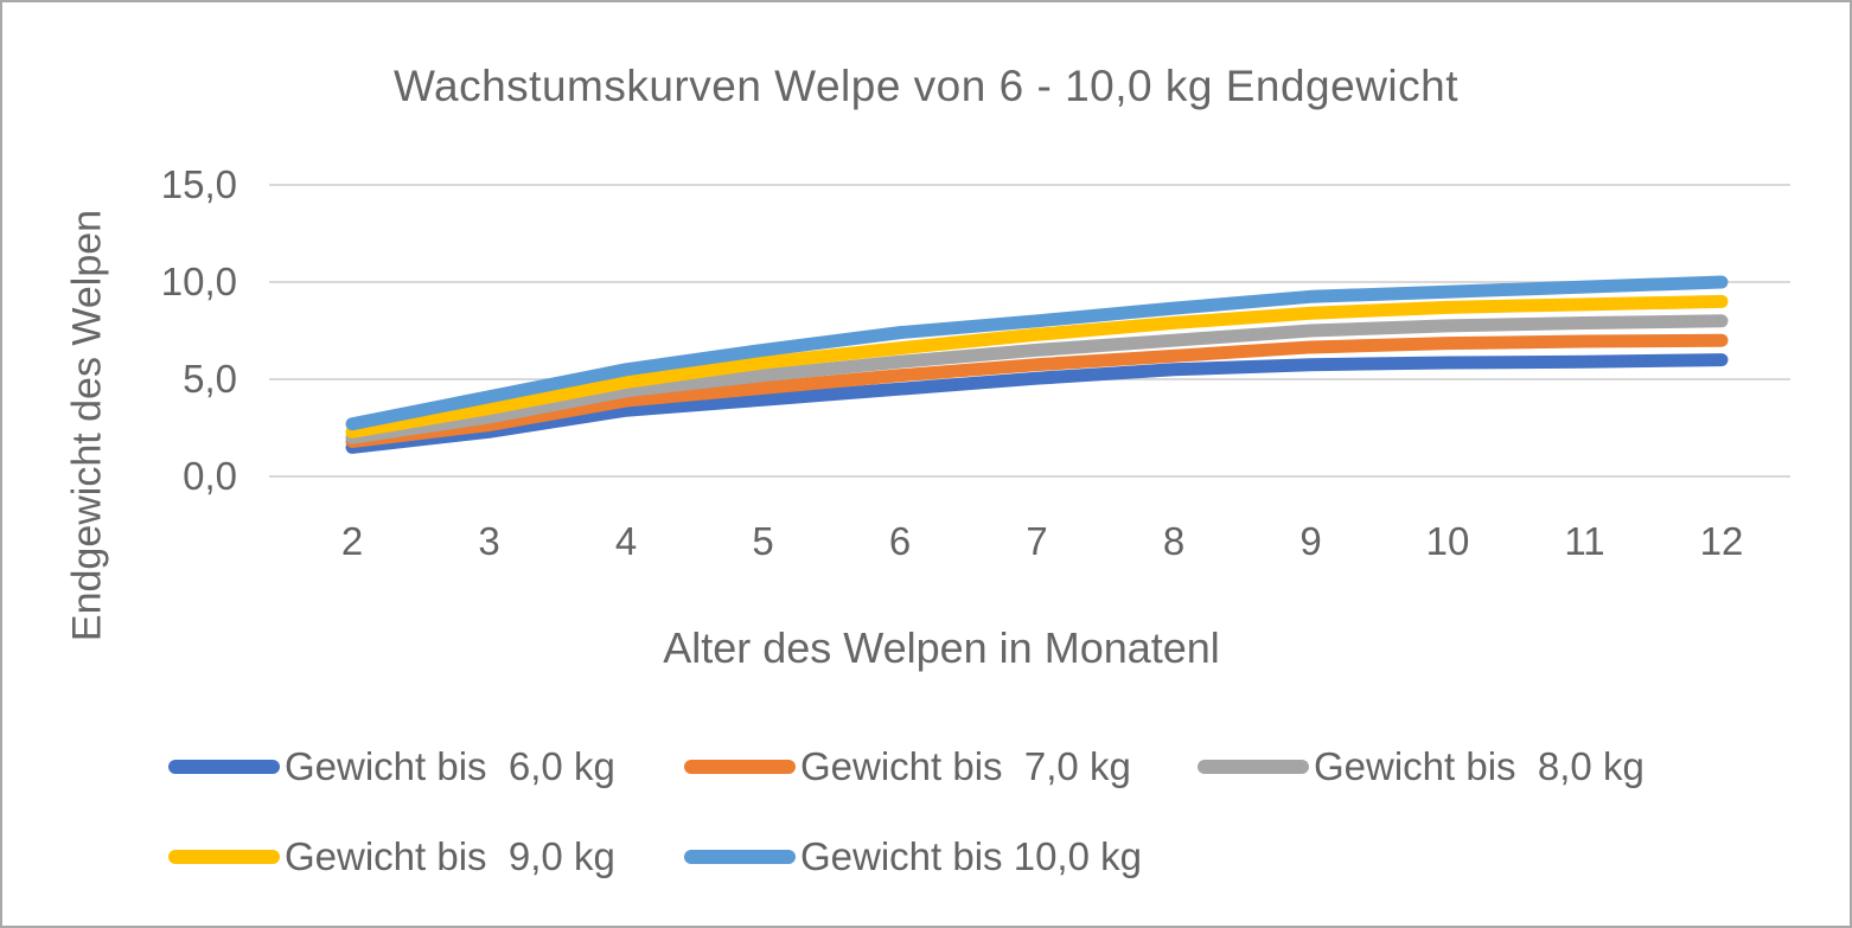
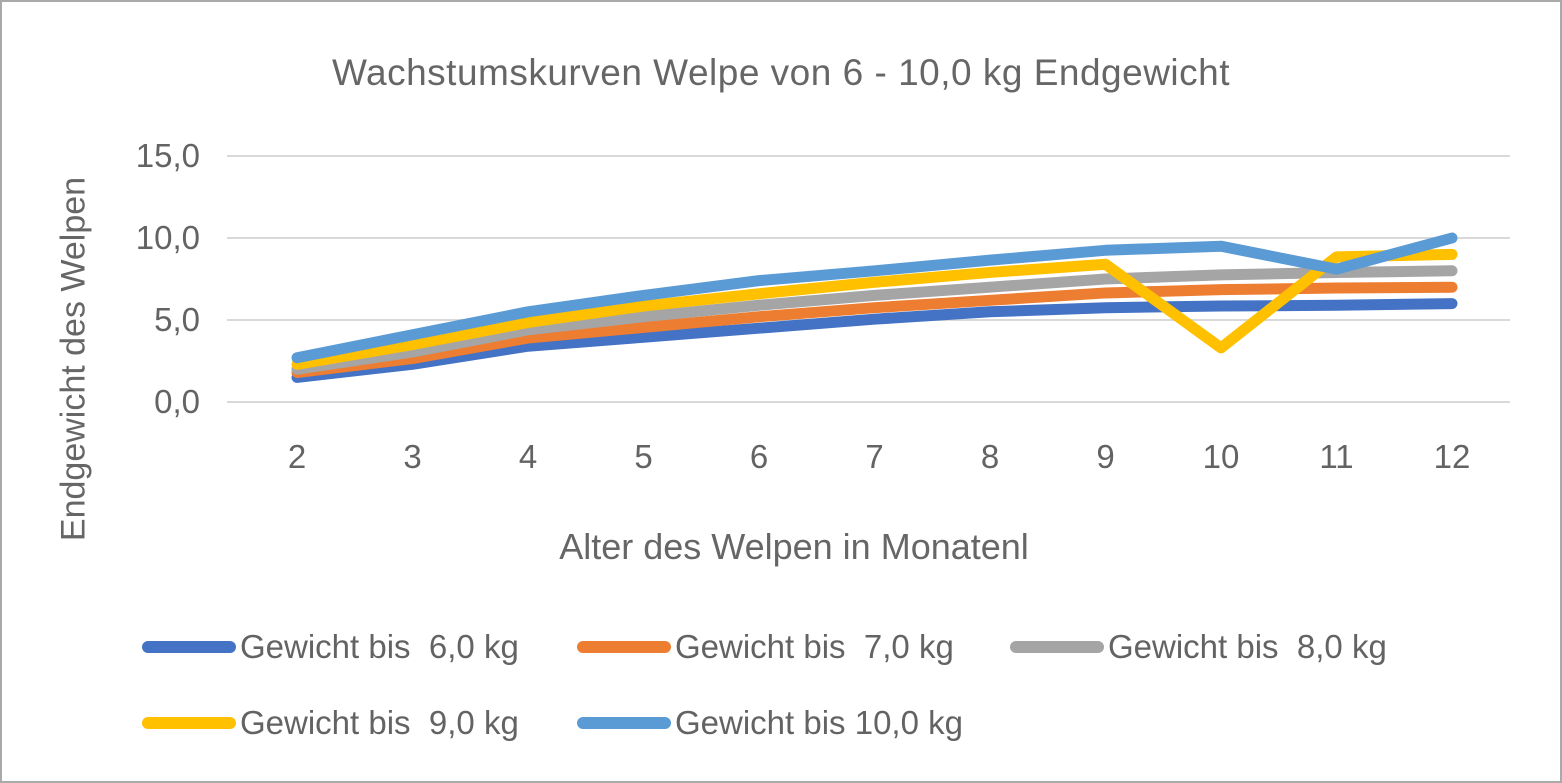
Gewicht bis 9,0 kg/10: 8,7 -> 3,3
Gewicht bis 10,0 kg/11: 9,8 -> 8,1
